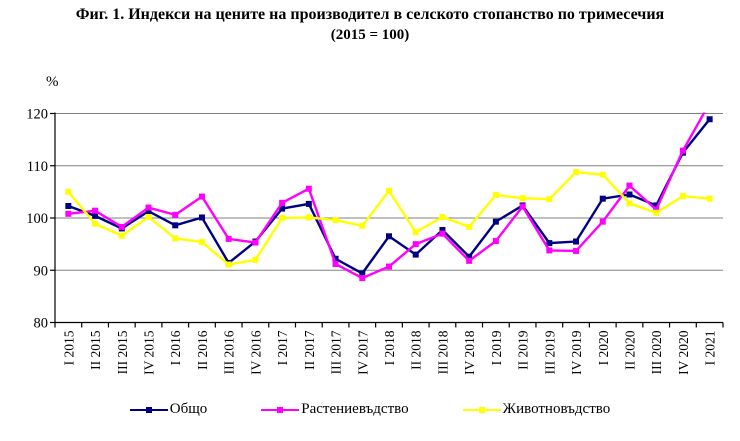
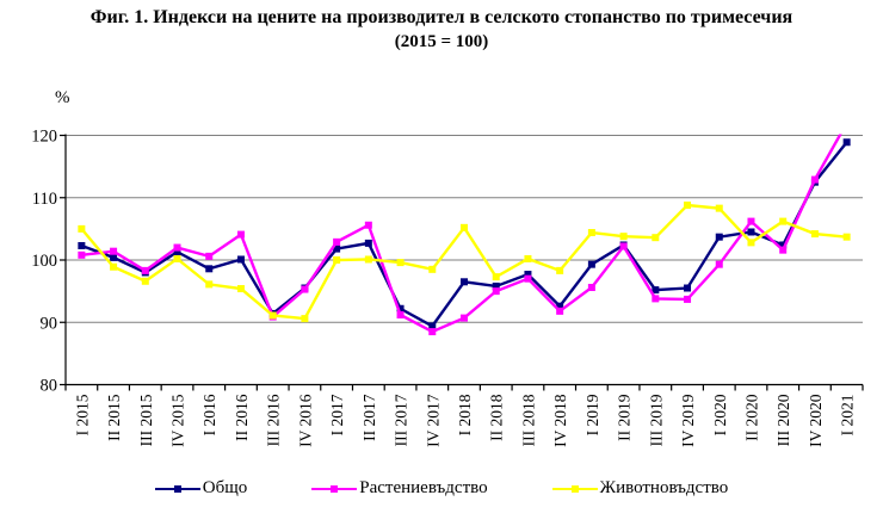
Растениевъдство/III 2016: 96 -> 91
Животновъдство/IV 2016: 92 -> 91
Общо/II 2018: 93 -> 96
Животновъдство/III 2020: 101 -> 106
